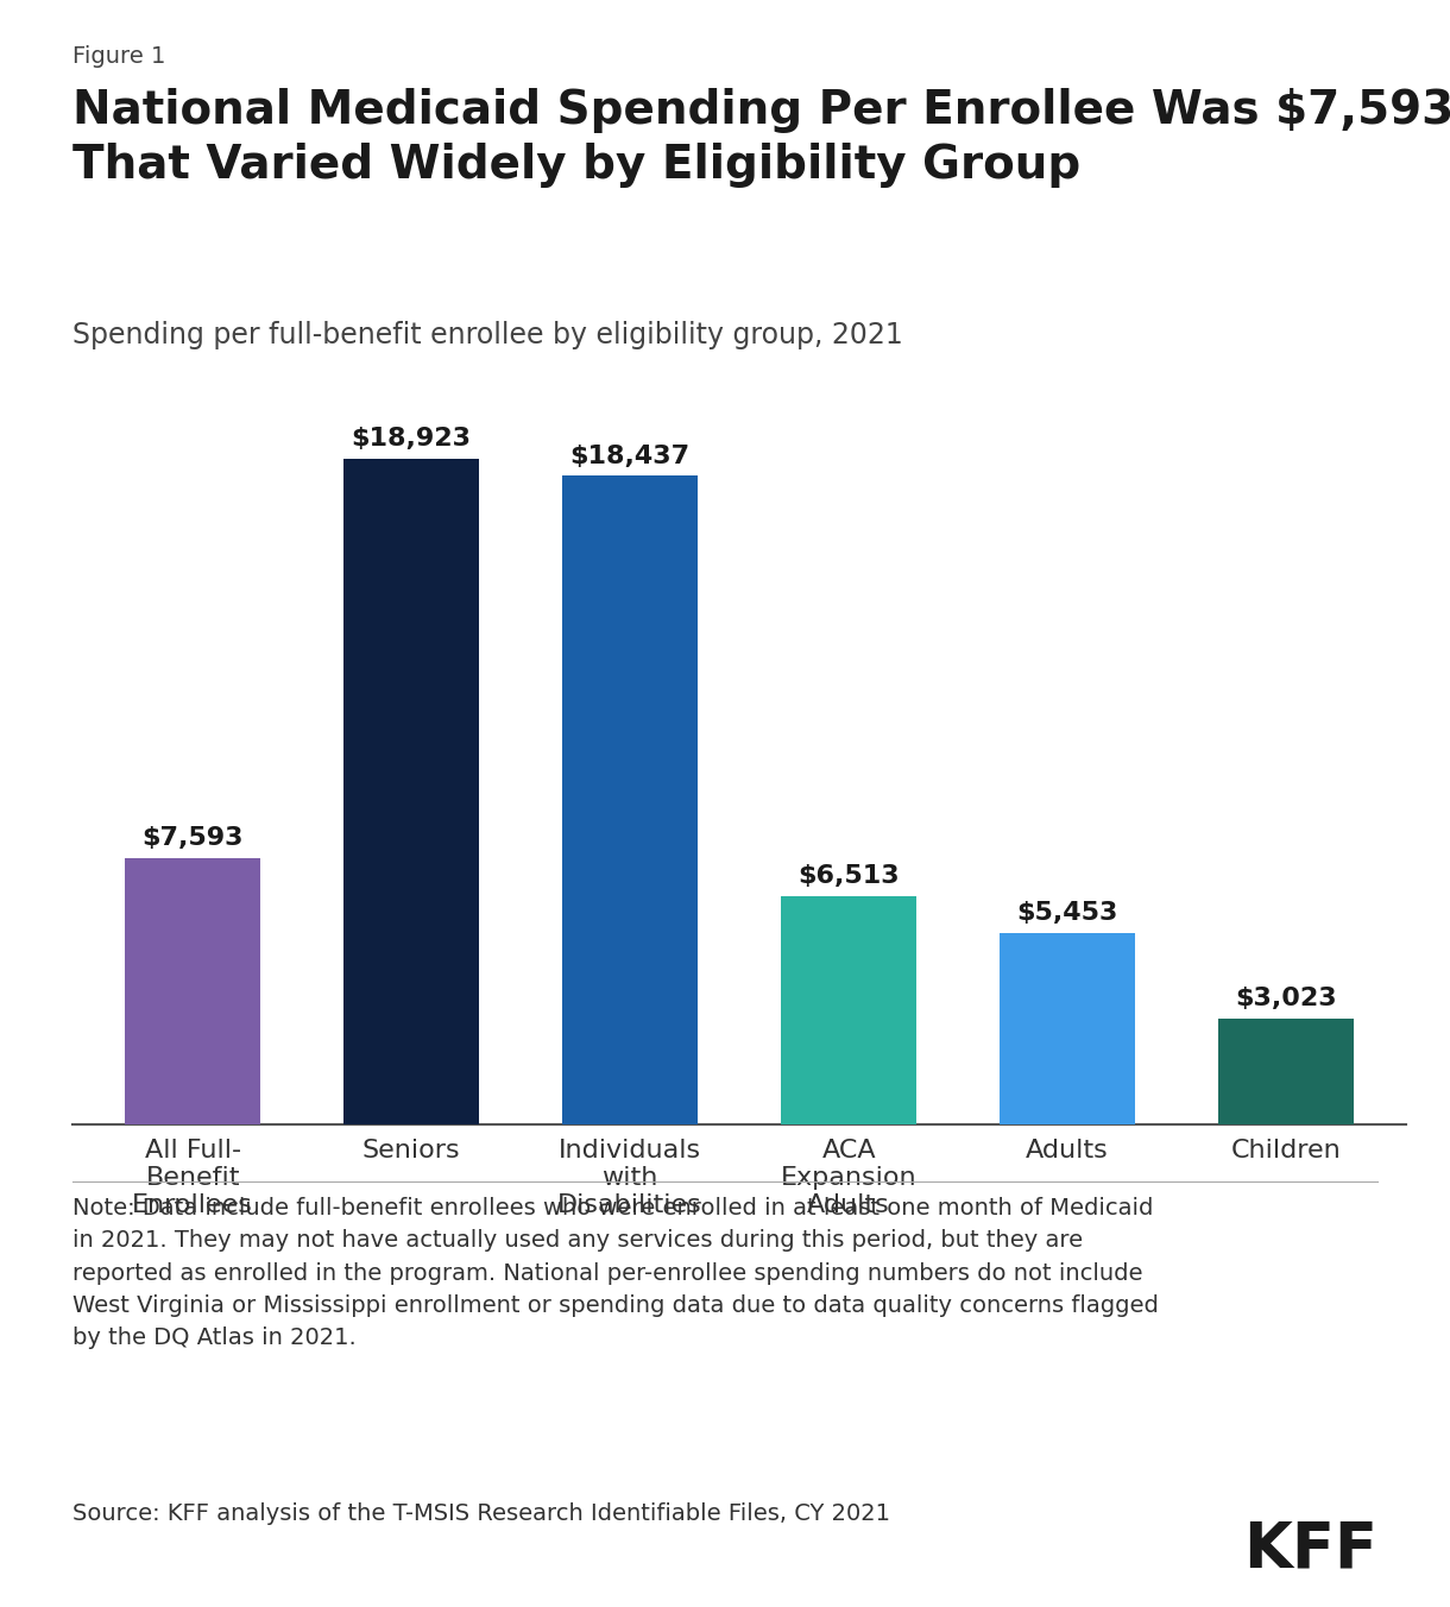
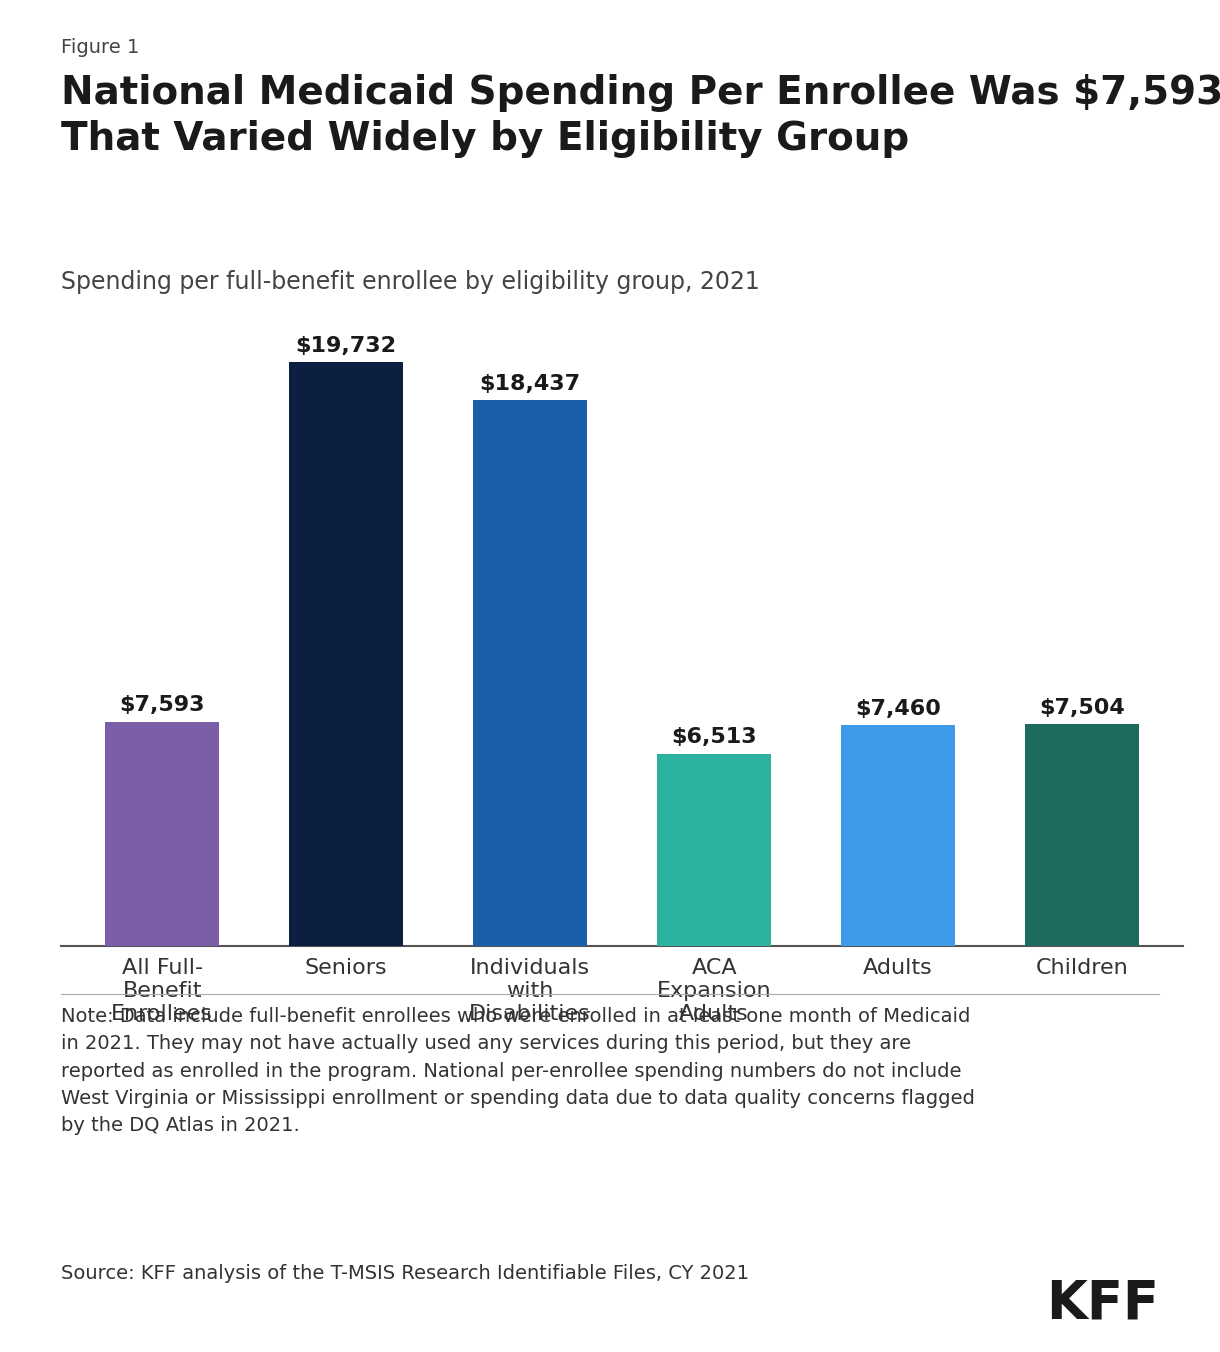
Seniors: $18,923 -> $19,732
Adults: $5,453 -> $7,460
Children: $3,023 -> $7,504
